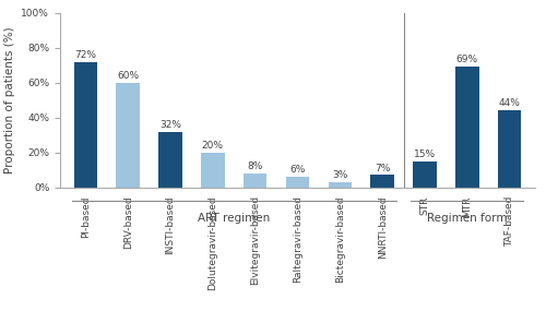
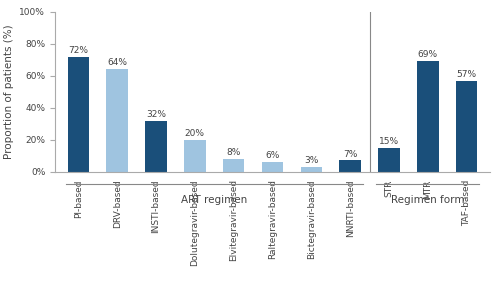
DRV-based: 60% -> 64%
TAF-based: 44% -> 57%
